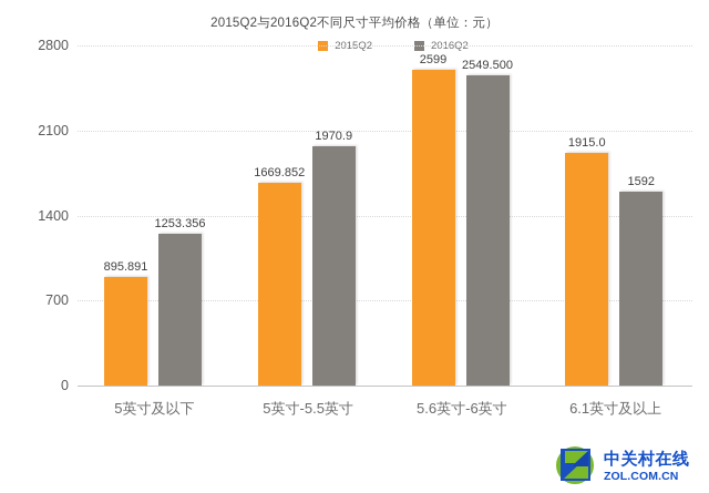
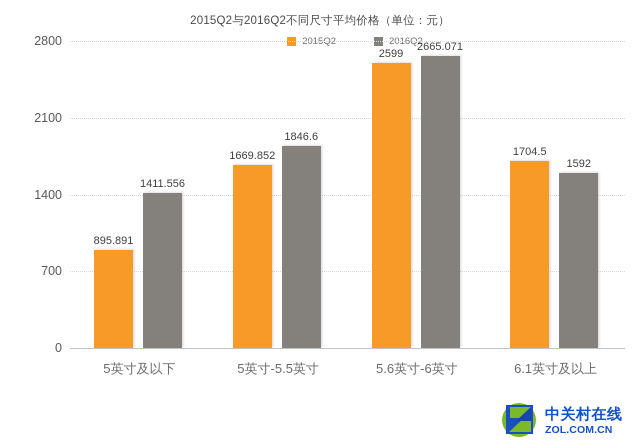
2016Q2/5英寸及以下: 1253.356 -> 1411.556
2016Q2/5英寸-5.5英寸: 1970.9 -> 1846.6
2016Q2/5.6英寸-6英寸: 2549.500 -> 2665.071
2015Q2/6.1英寸及以上: 1915.0 -> 1704.5
